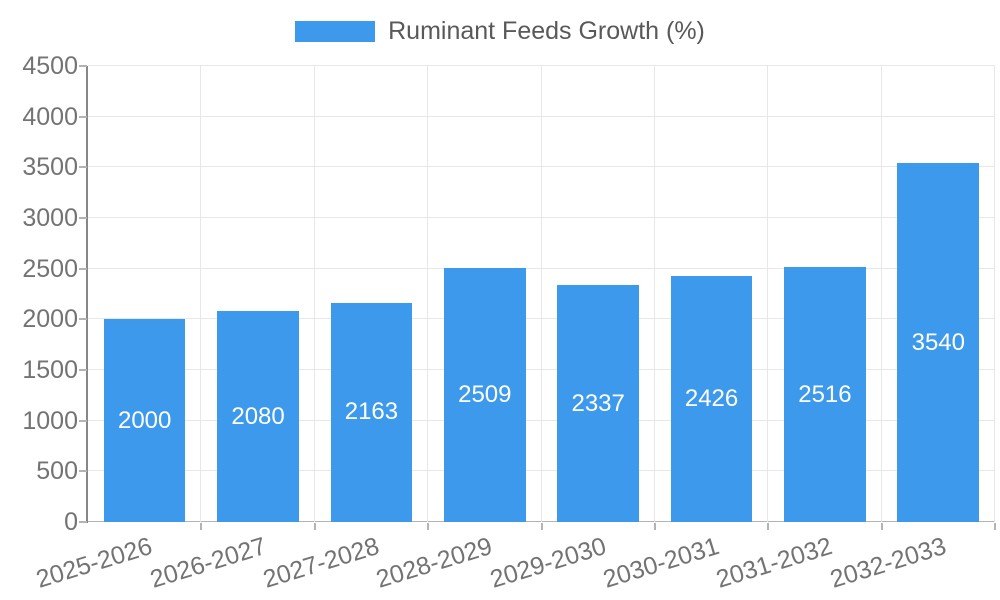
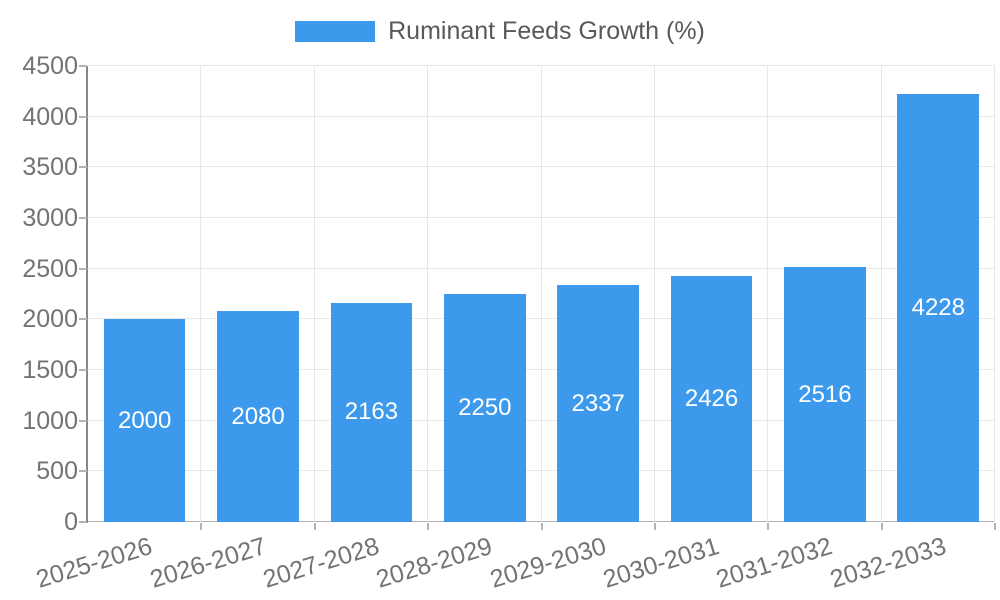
2028-2029: 2509 -> 2250
2032-2033: 3540 -> 4228
